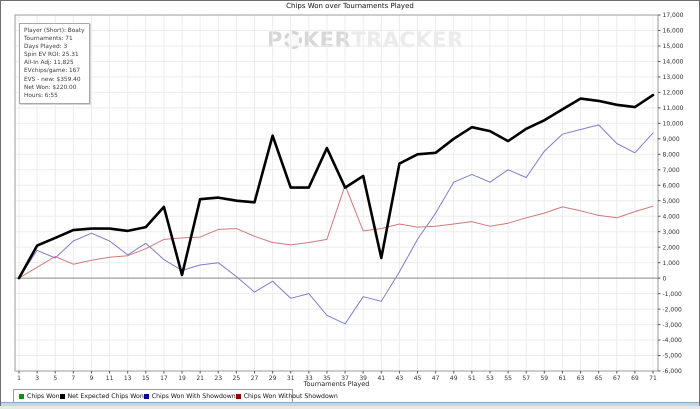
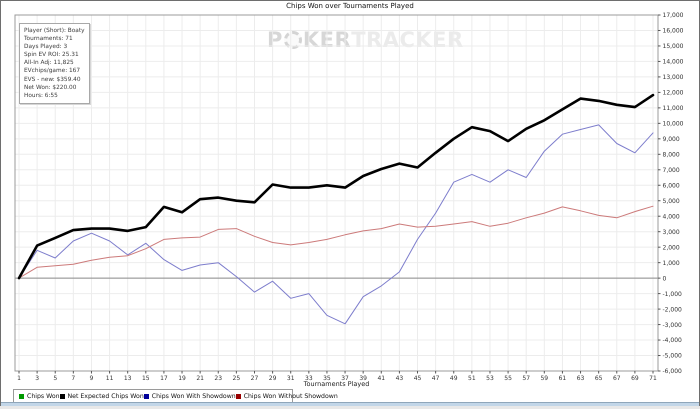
Chips Won Without Showdown/5: 1400 -> 800
Net Expected Chips Won/19: 200 -> 4200
Net Expected Chips Won/29: 9200 -> 6000
Net Expected Chips Won/35: 8400 -> 6000
Chips Won Without Showdown/37: 6000 -> 2800
Net Expected Chips Won/41: 1300 -> 7000
Chips Won With Showdown/41: -1500 -> -500
Net Expected Chips Won/45: 8000 -> 7200
